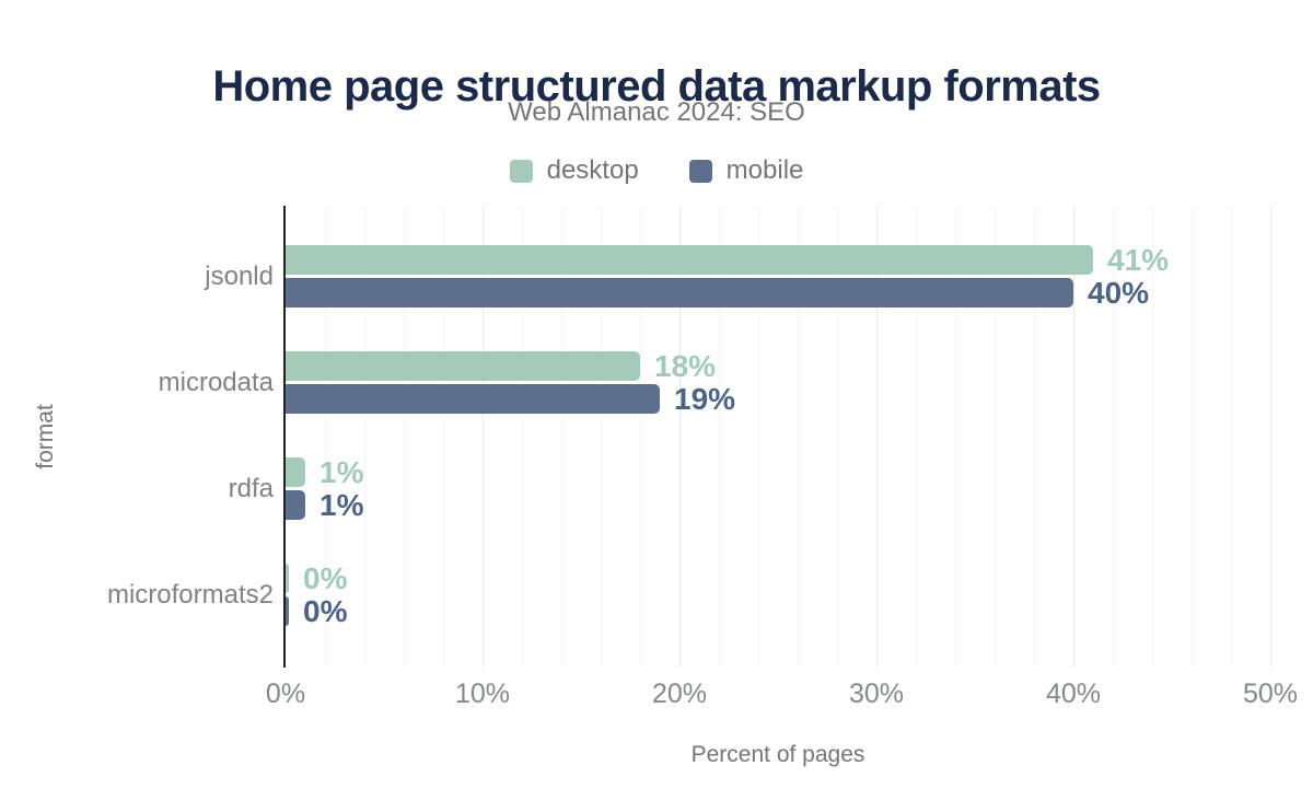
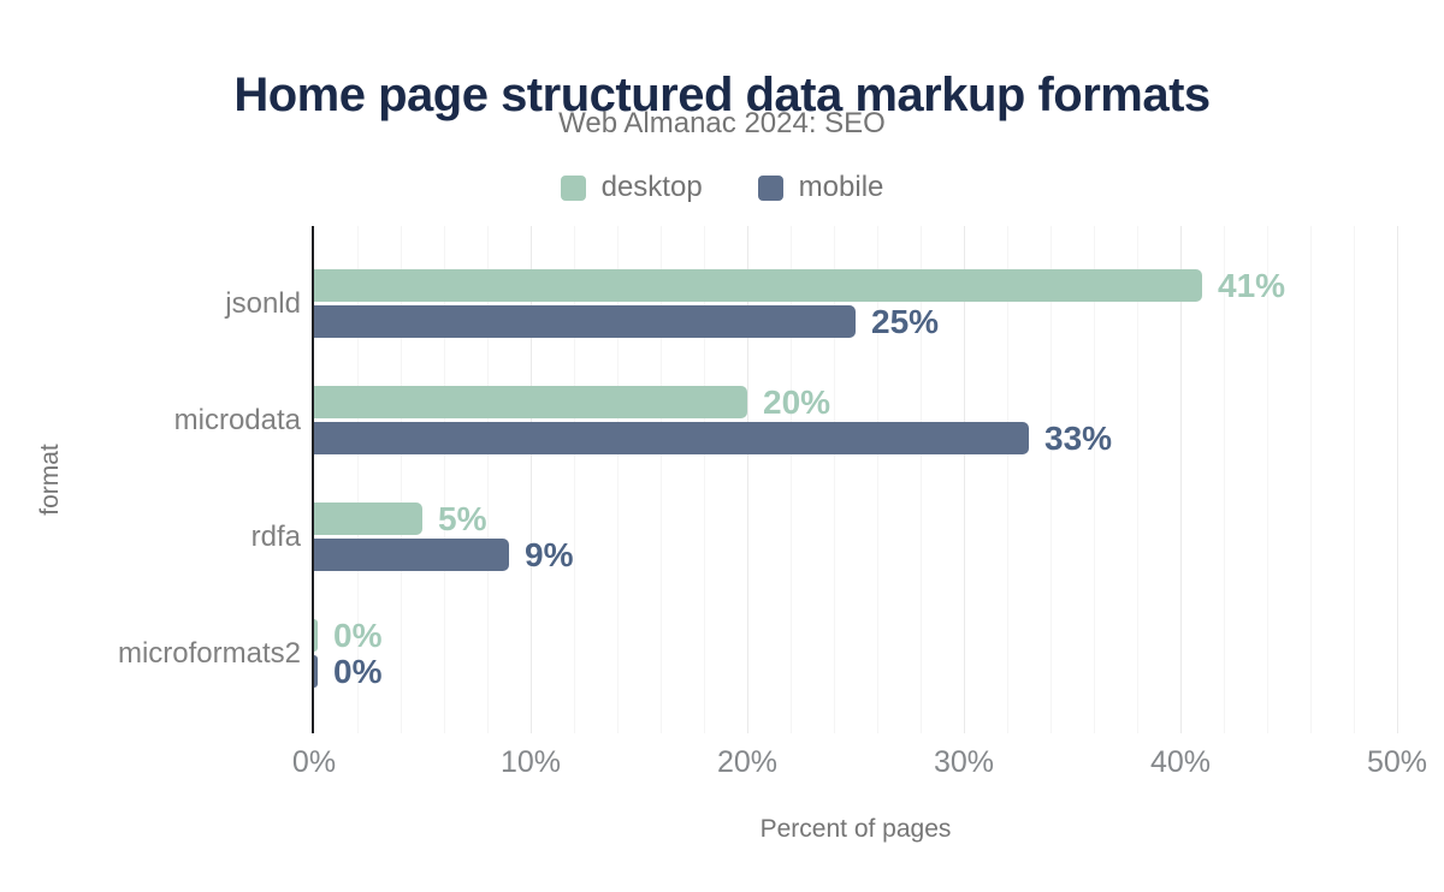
mobile/jsonld: 40% -> 25%
desktop/microdata: 18% -> 20%
mobile/microdata: 19% -> 33%
desktop/rdfa: 1% -> 5%
mobile/rdfa: 1% -> 9%
